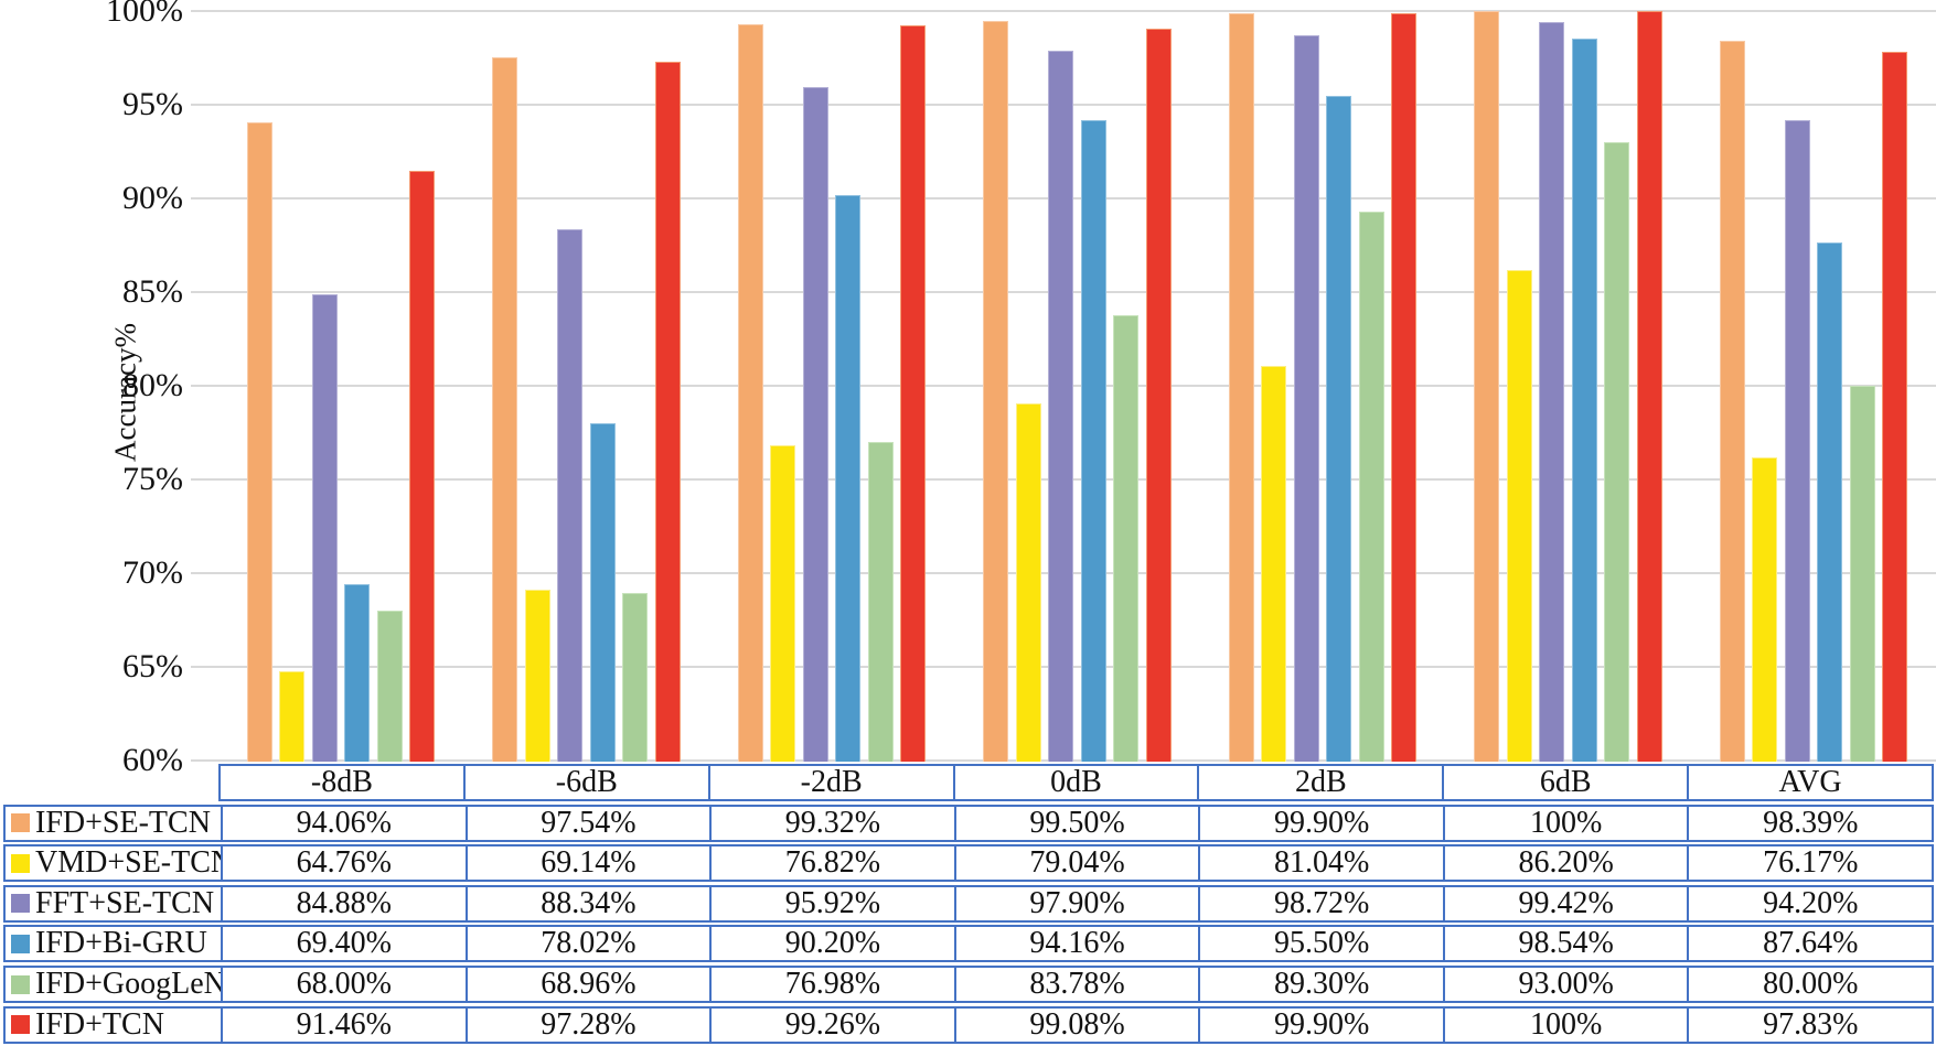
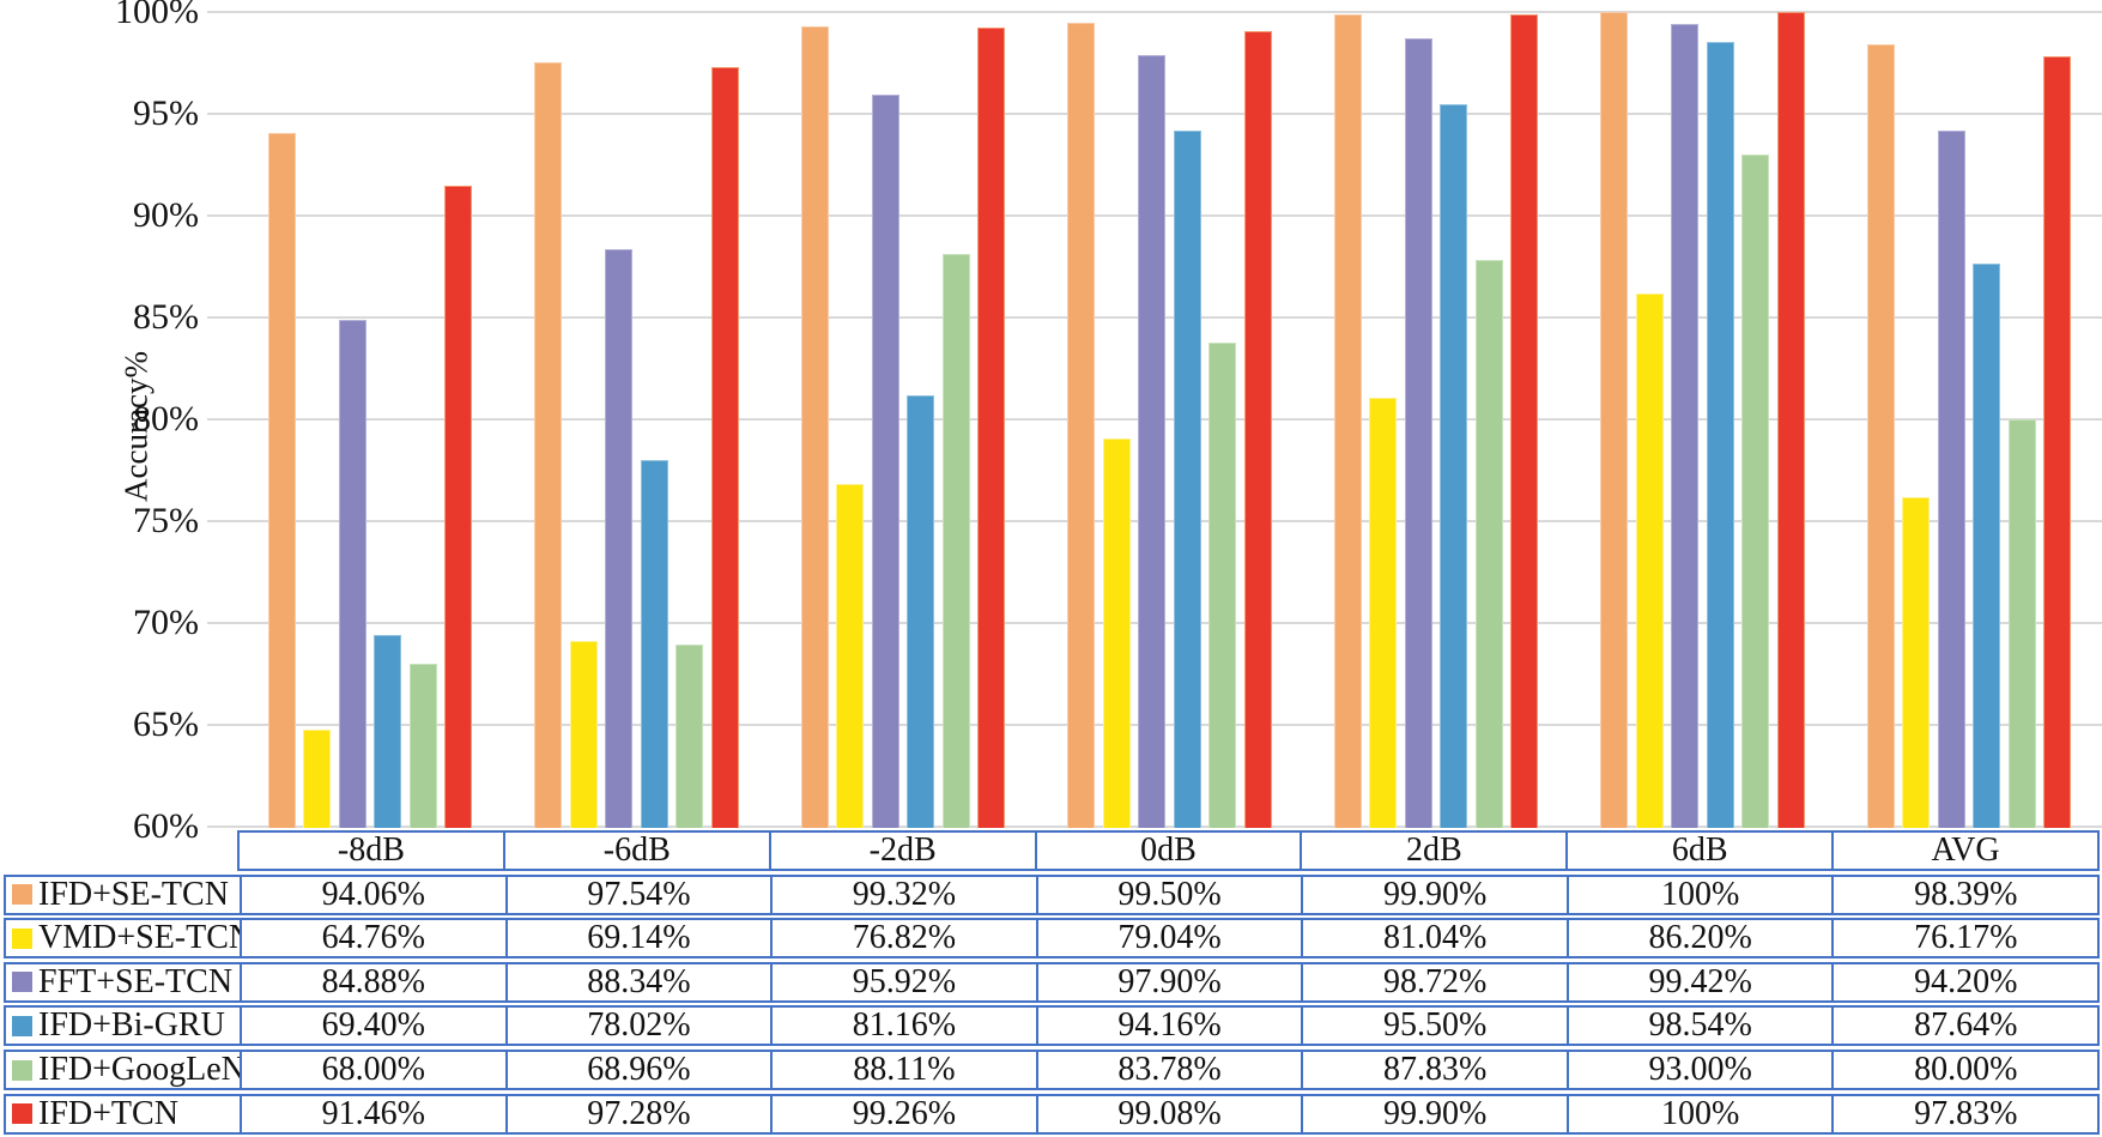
IFD+Bi-GRU/-2dB: 90.20% -> 81.16%
IFD+GoogLeNet/-2dB: 76.98% -> 88.11%
IFD+GoogLeNet/2dB: 89.30% -> 87.83%
